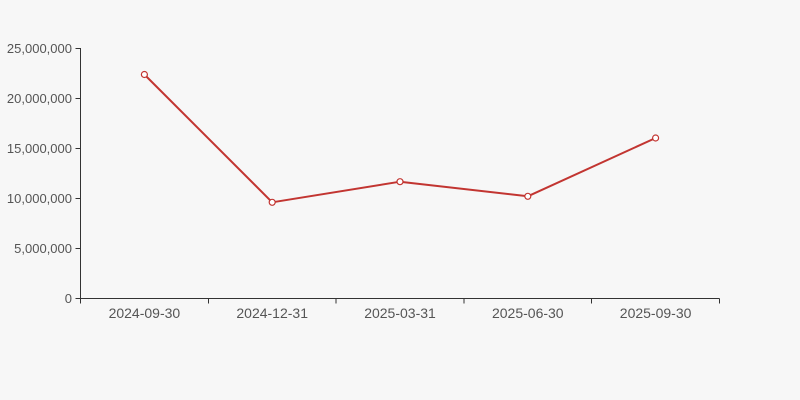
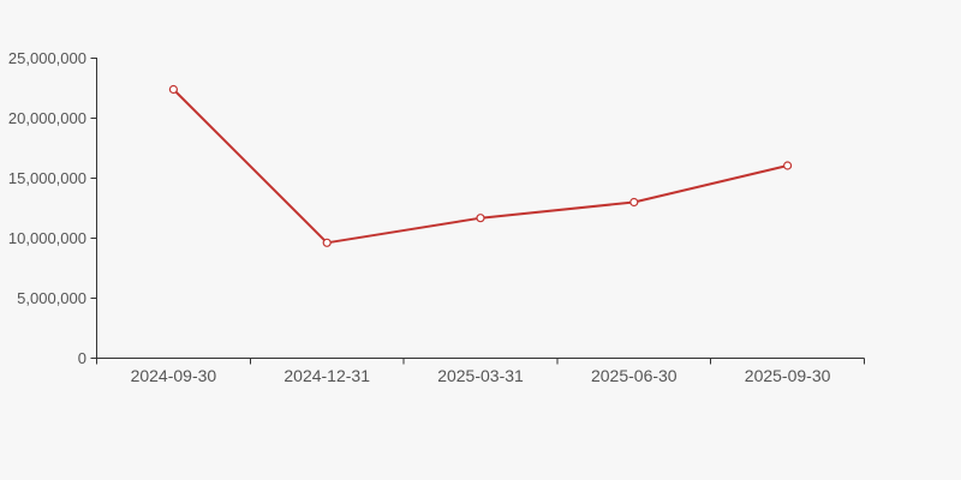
2025-06-30: 10200000 -> 13000000
